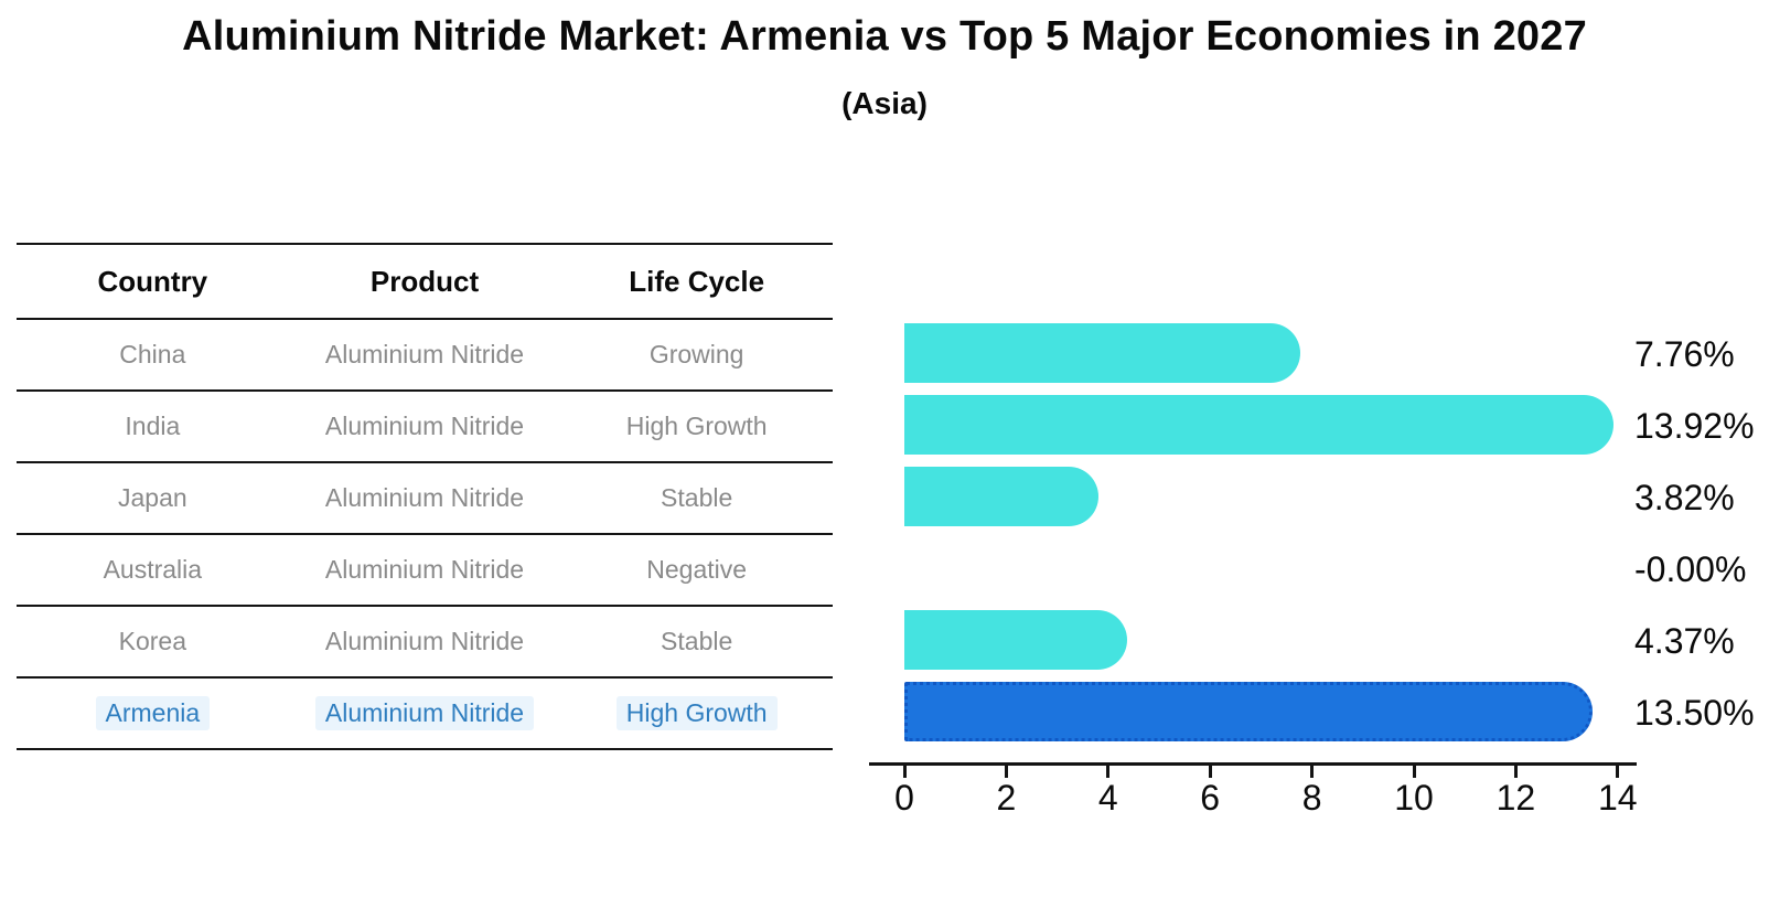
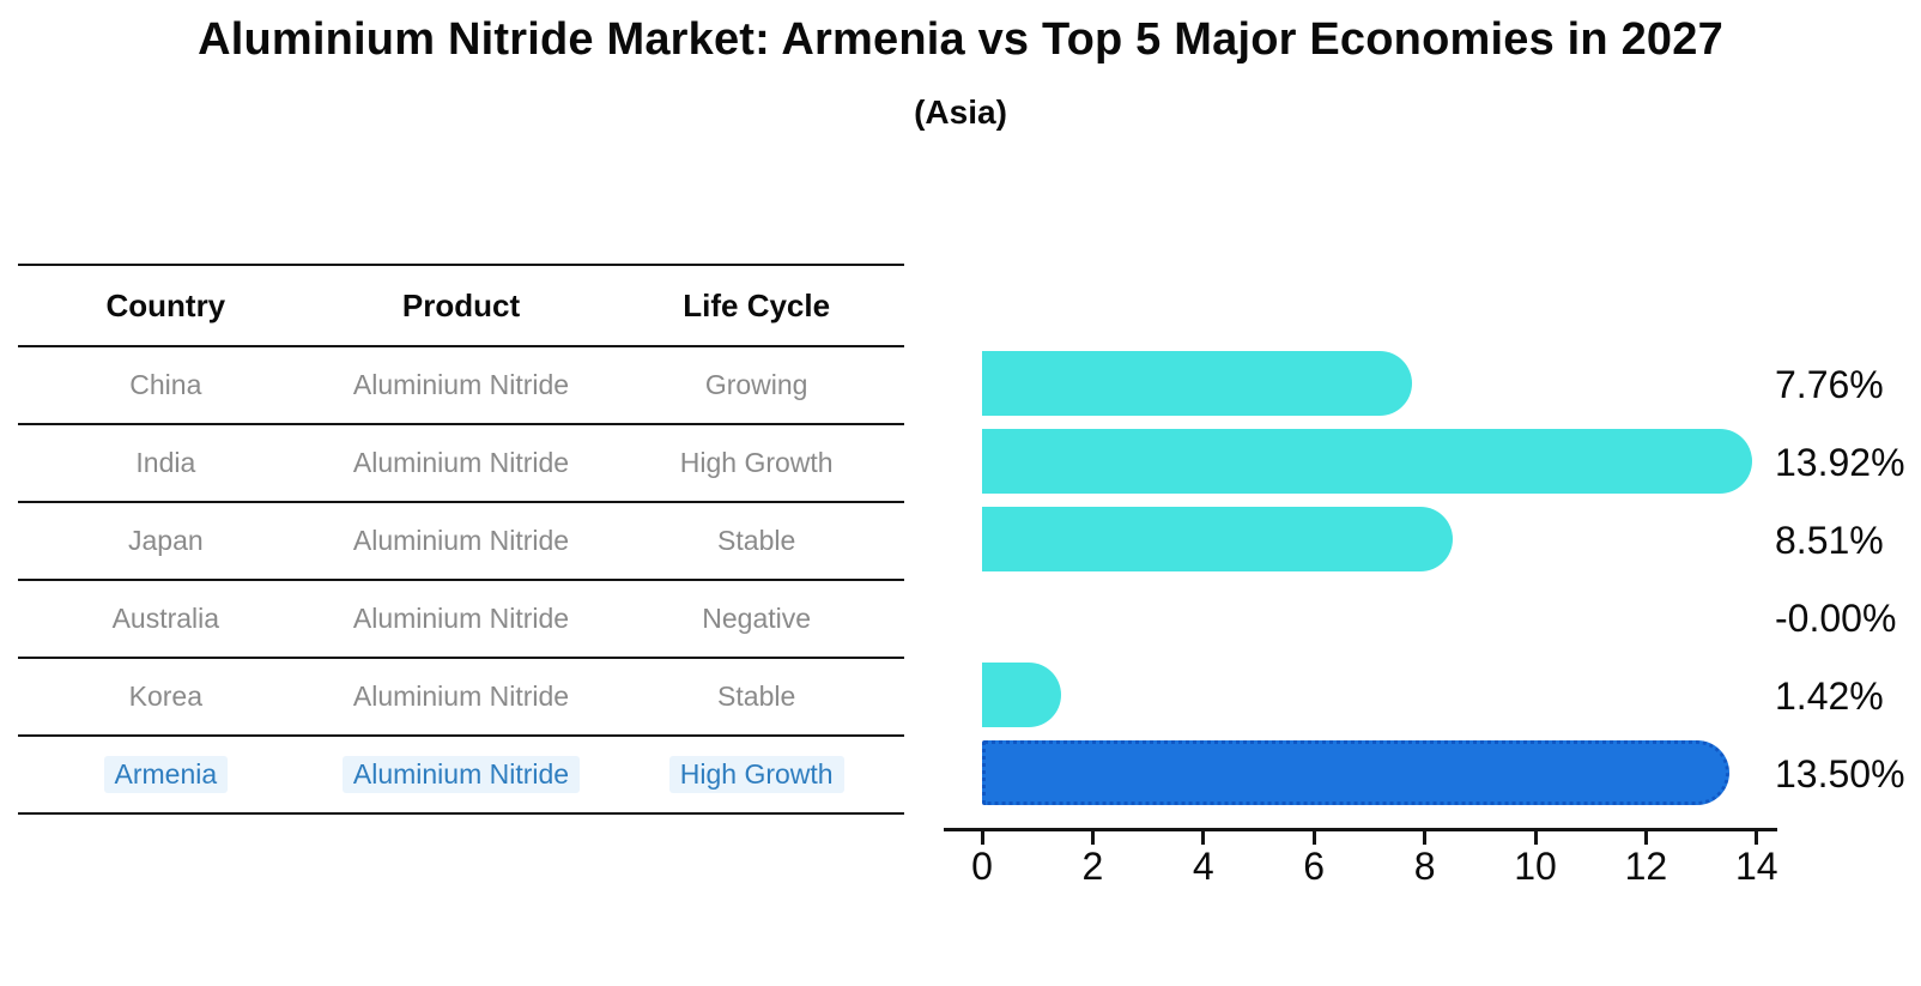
Japan: 3.82% -> 8.51%
Korea: 4.37% -> 1.42%
